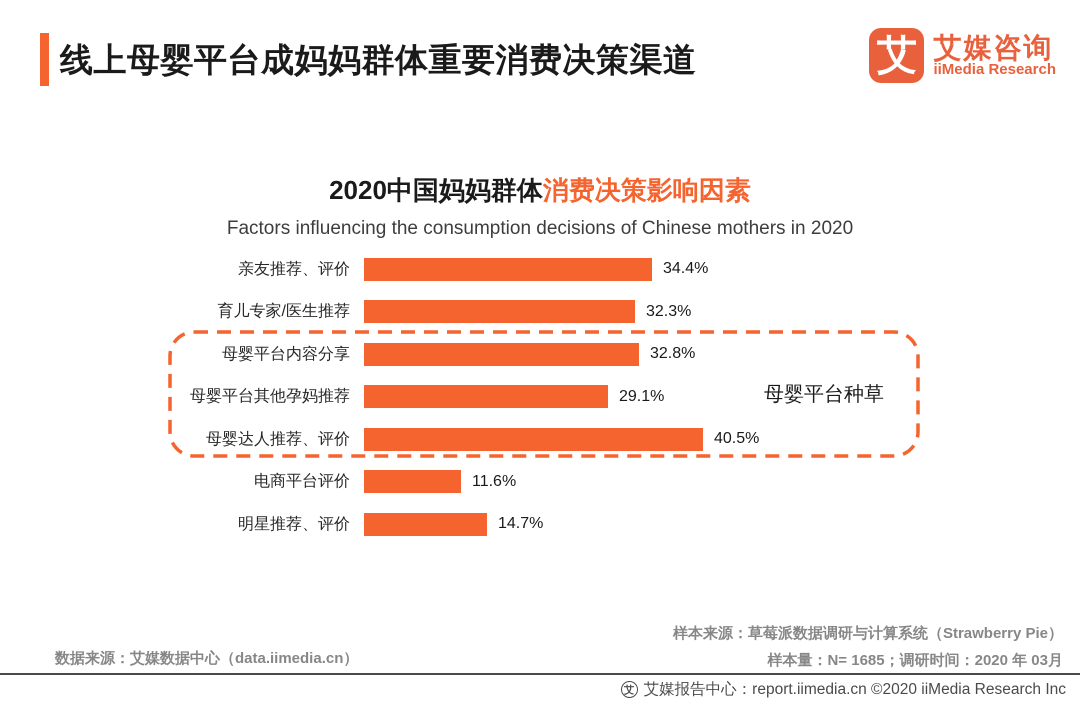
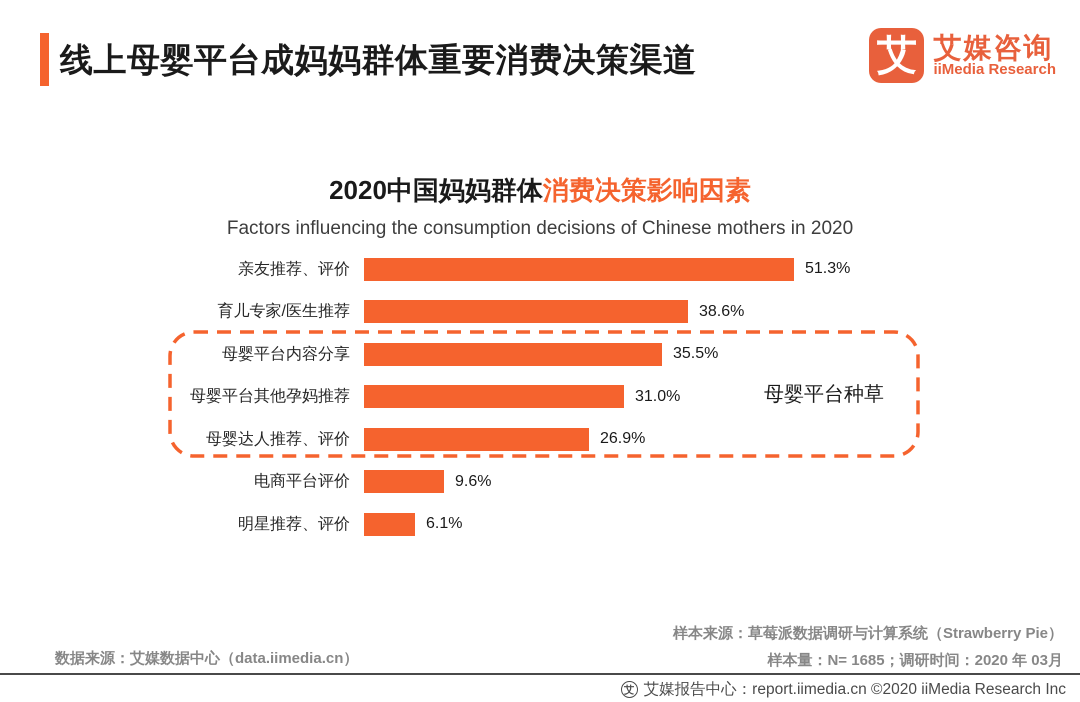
亲友推荐、评价: 34.4% -> 51.3%
育儿专家/医生推荐: 32.3% -> 38.6%
母婴平台内容分享: 32.8% -> 35.5%
母婴平台其他孕妈推荐: 29.1% -> 31.0%
母婴达人推荐、评价: 40.5% -> 26.9%
电商平台评价: 11.6% -> 9.6%
明星推荐、评价: 14.7% -> 6.1%
